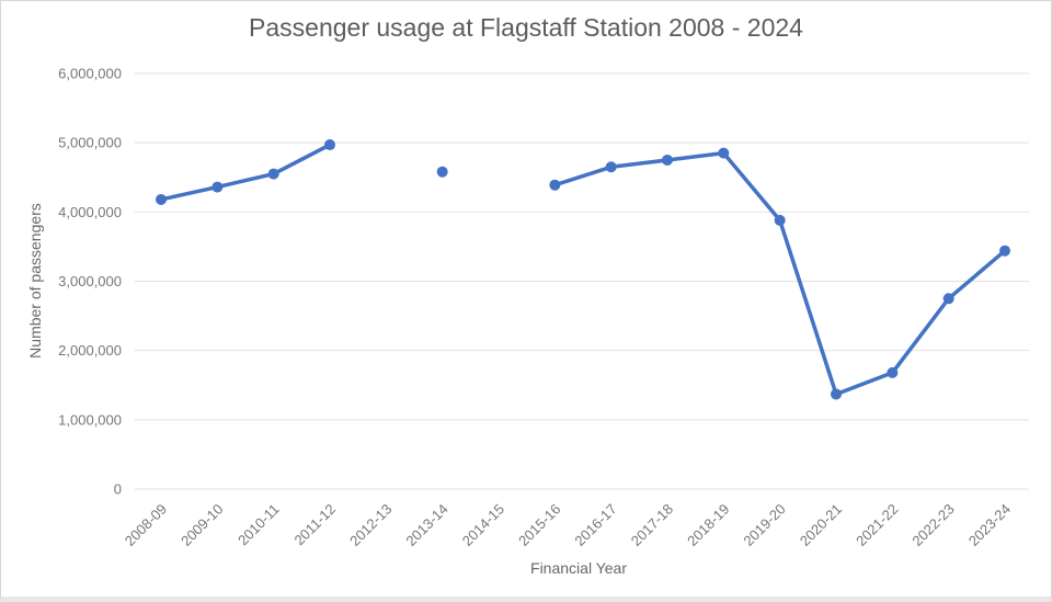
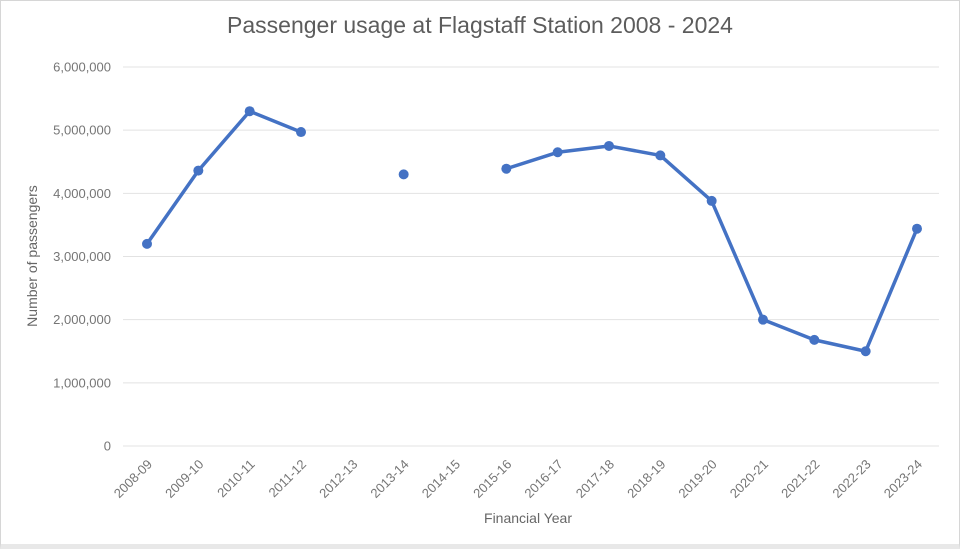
2008-09: 4200000 -> 3200000
2010-11: 4600000 -> 5300000
2013-14: 4600000 -> 4300000
2018-19: 4800000 -> 4600000
2020-21: 1400000 -> 2000000
2022-23: 2800000 -> 1500000
